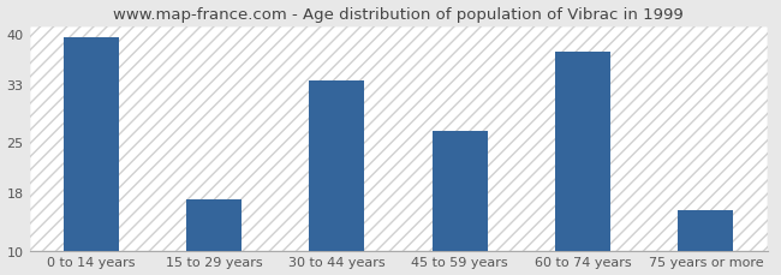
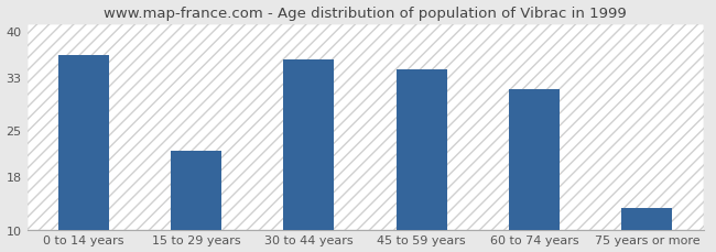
0 to 14 years: 39.5 -> 36.2
15 to 29 years: 17.0 -> 21.8
30 to 44 years: 33.5 -> 35.6
45 to 59 years: 26.5 -> 34.2
60 to 74 years: 37.5 -> 31.2
75 years or more: 15.5 -> 13.2
